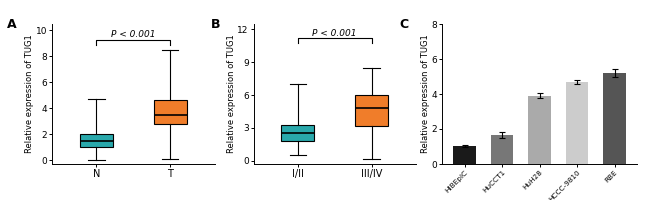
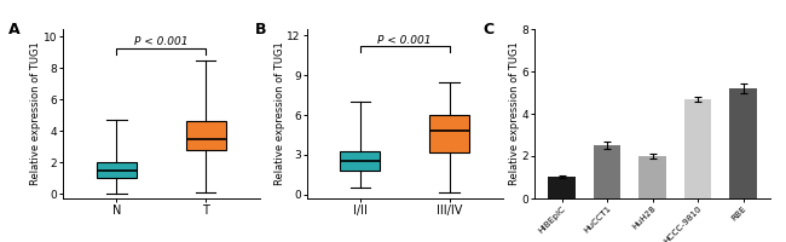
HuCCT1: 1.6 -> 2.5
HuH28: 3.9 -> 2.0
